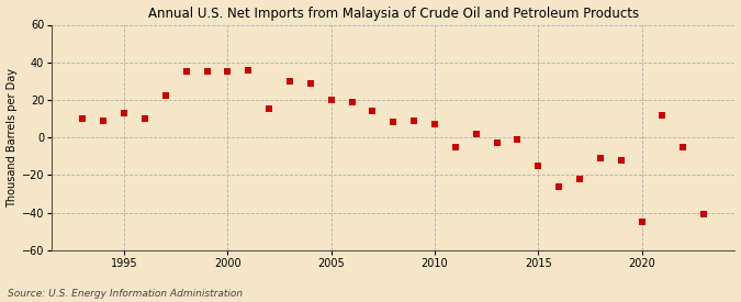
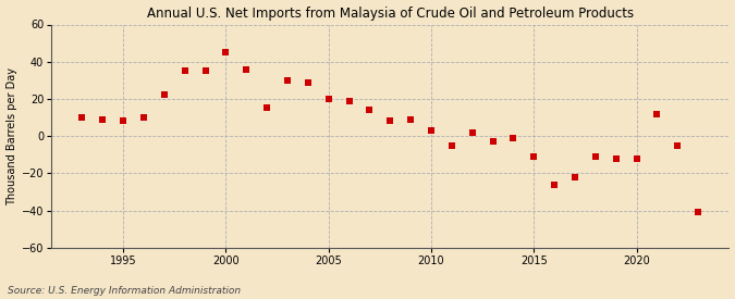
1995: 13 -> 8
2000: 35 -> 45
2010: 7 -> 3
2015: -15 -> -11
2020: -45 -> -12
